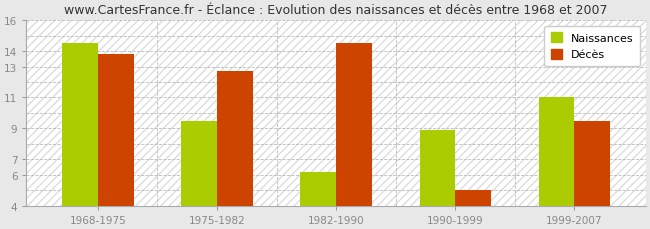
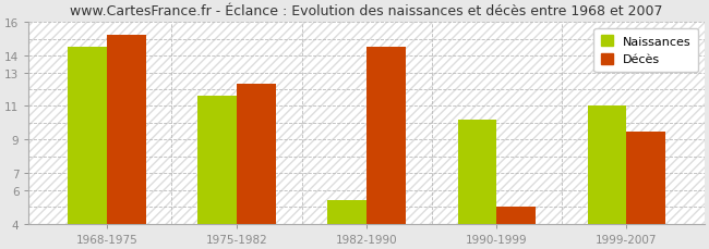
Décès/1968-1975: 13.8 -> 15.2
Naissances/1975-1982: 9.5 -> 11.6
Décès/1975-1982: 12.7 -> 12.3
Naissances/1982-1990: 6.2 -> 5.4
Naissances/1990-1999: 8.9 -> 10.2
